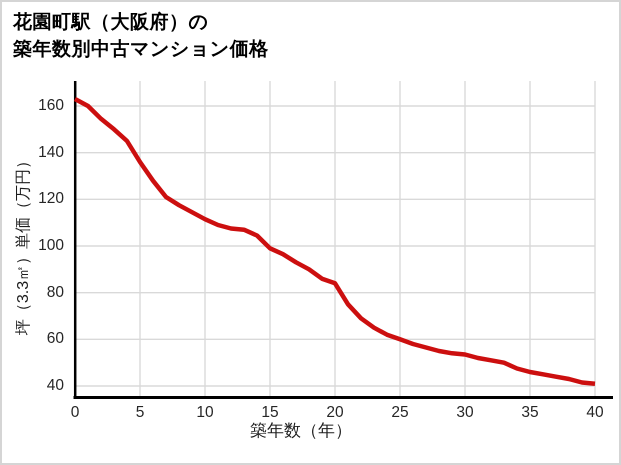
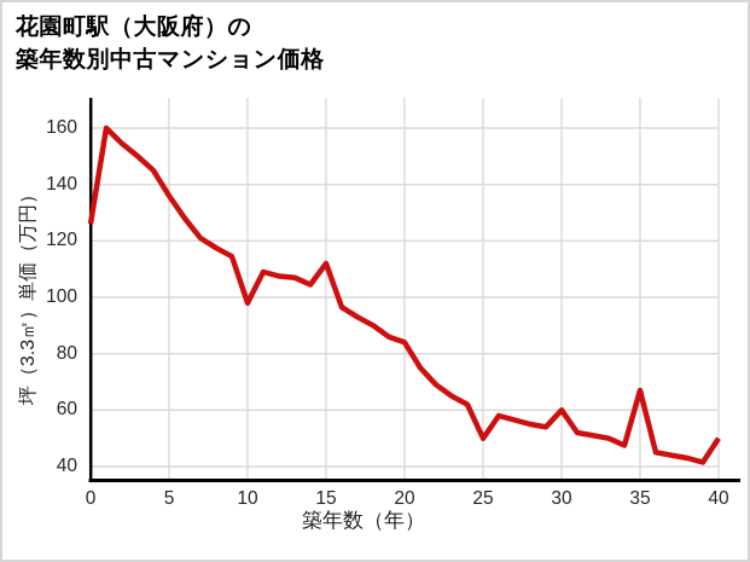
0: 163 -> 126
10: 112 -> 98
15: 99 -> 112
25: 60 -> 50
30: 54 -> 60
35: 46 -> 67
40: 41 -> 50
